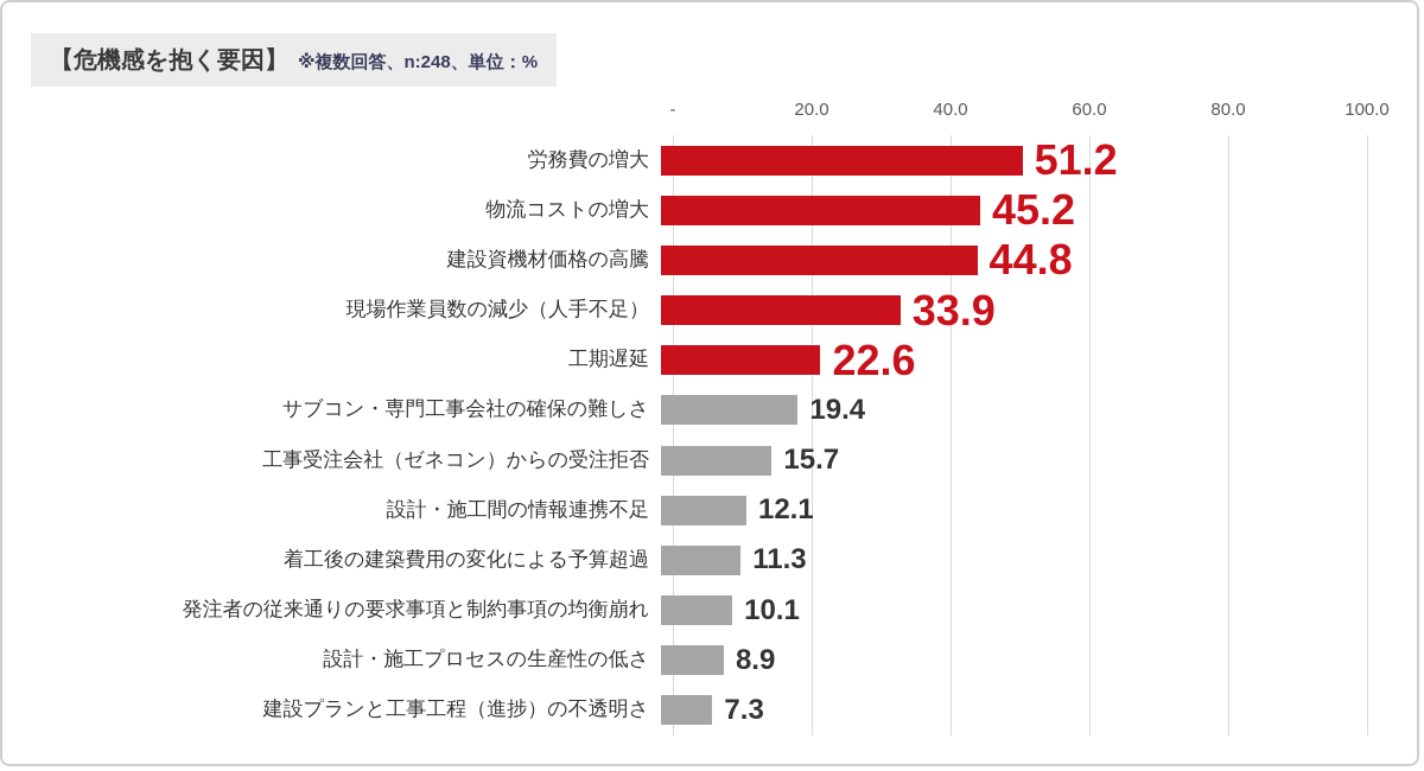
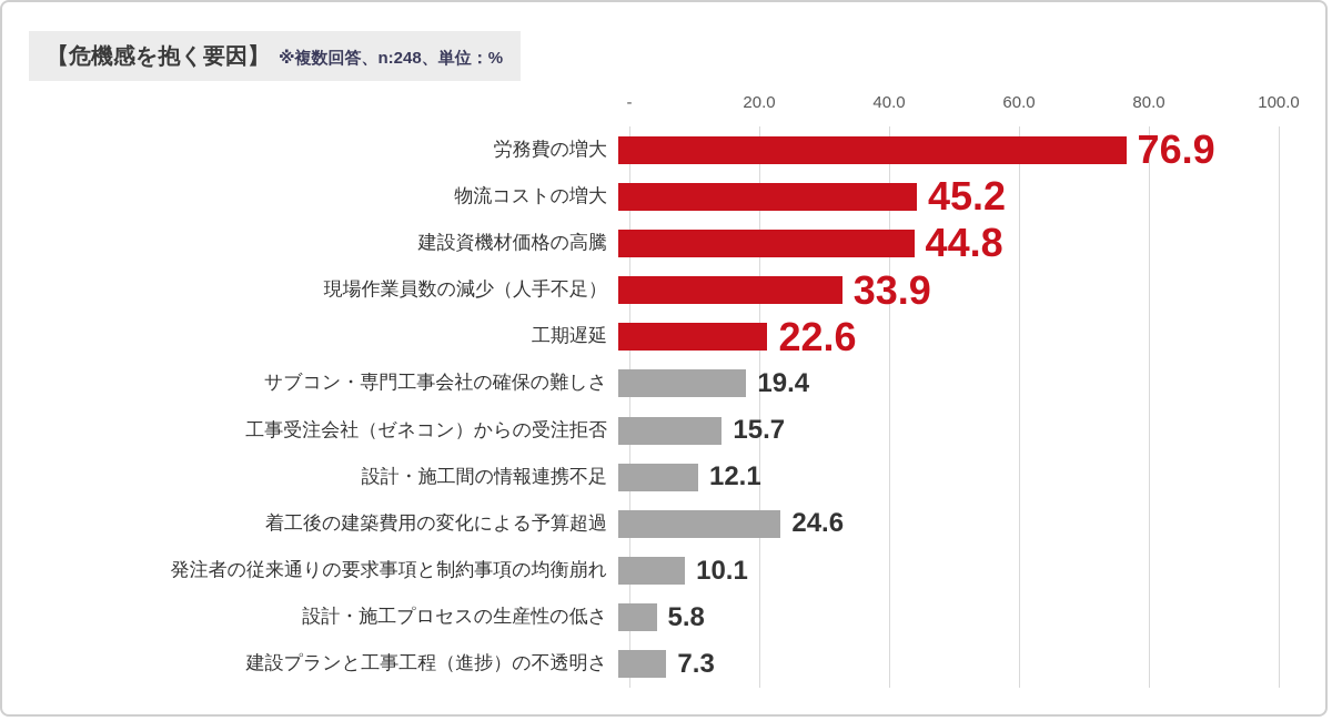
労務費の増大: 51.2 -> 76.9
着工後の建築費用の変化による予算超過: 11.3 -> 24.6
設計・施工プロセスの生産性の低さ: 8.9 -> 5.8
